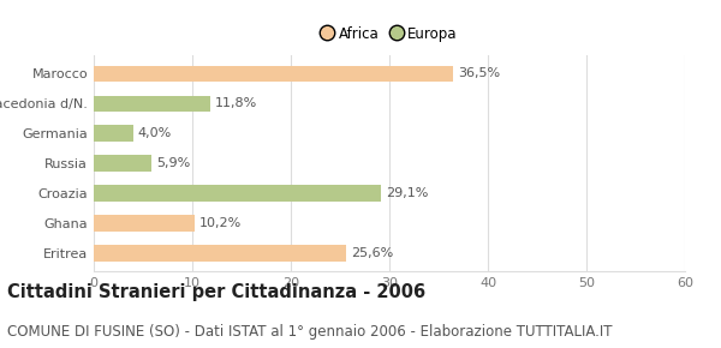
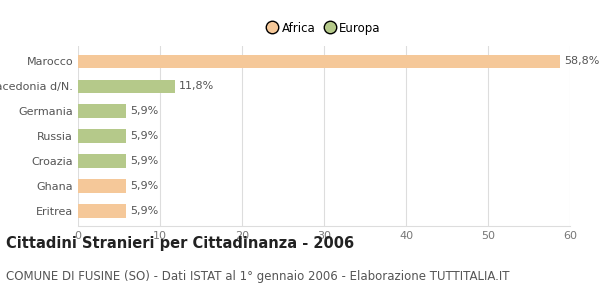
Marocco: 36,5% -> 58,8%
Germania: 4,0% -> 5,9%
Croazia: 29,1% -> 5,9%
Ghana: 10,2% -> 5,9%
Eritrea: 25,6% -> 5,9%
